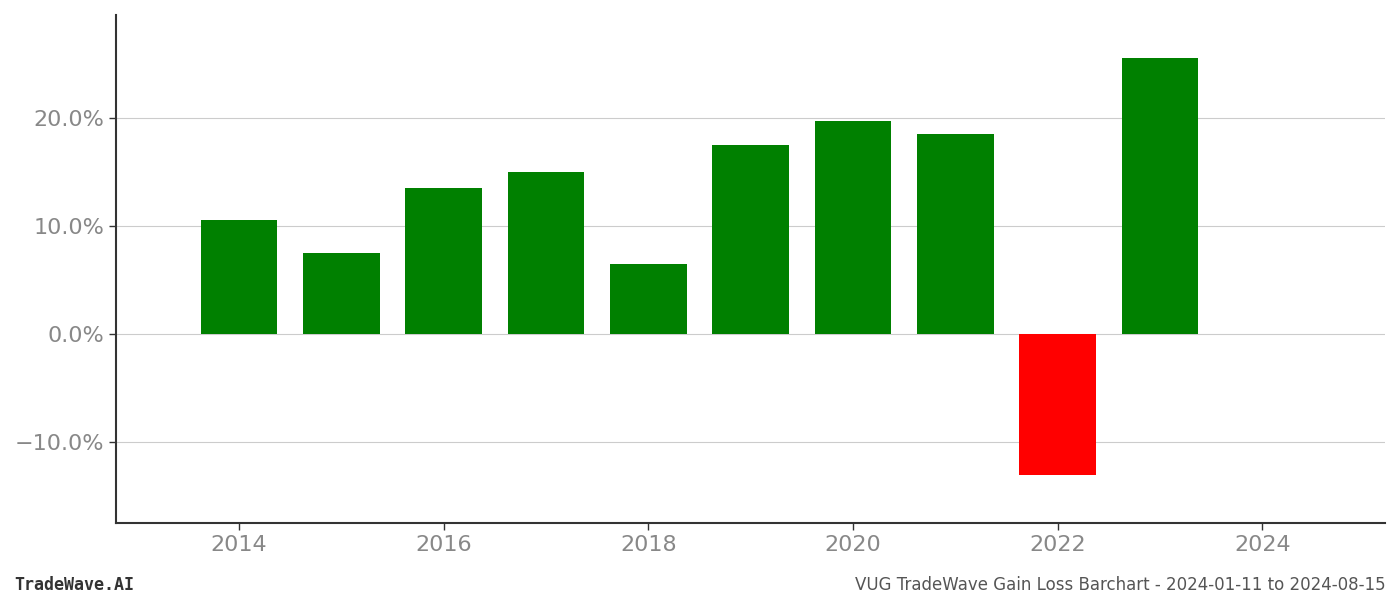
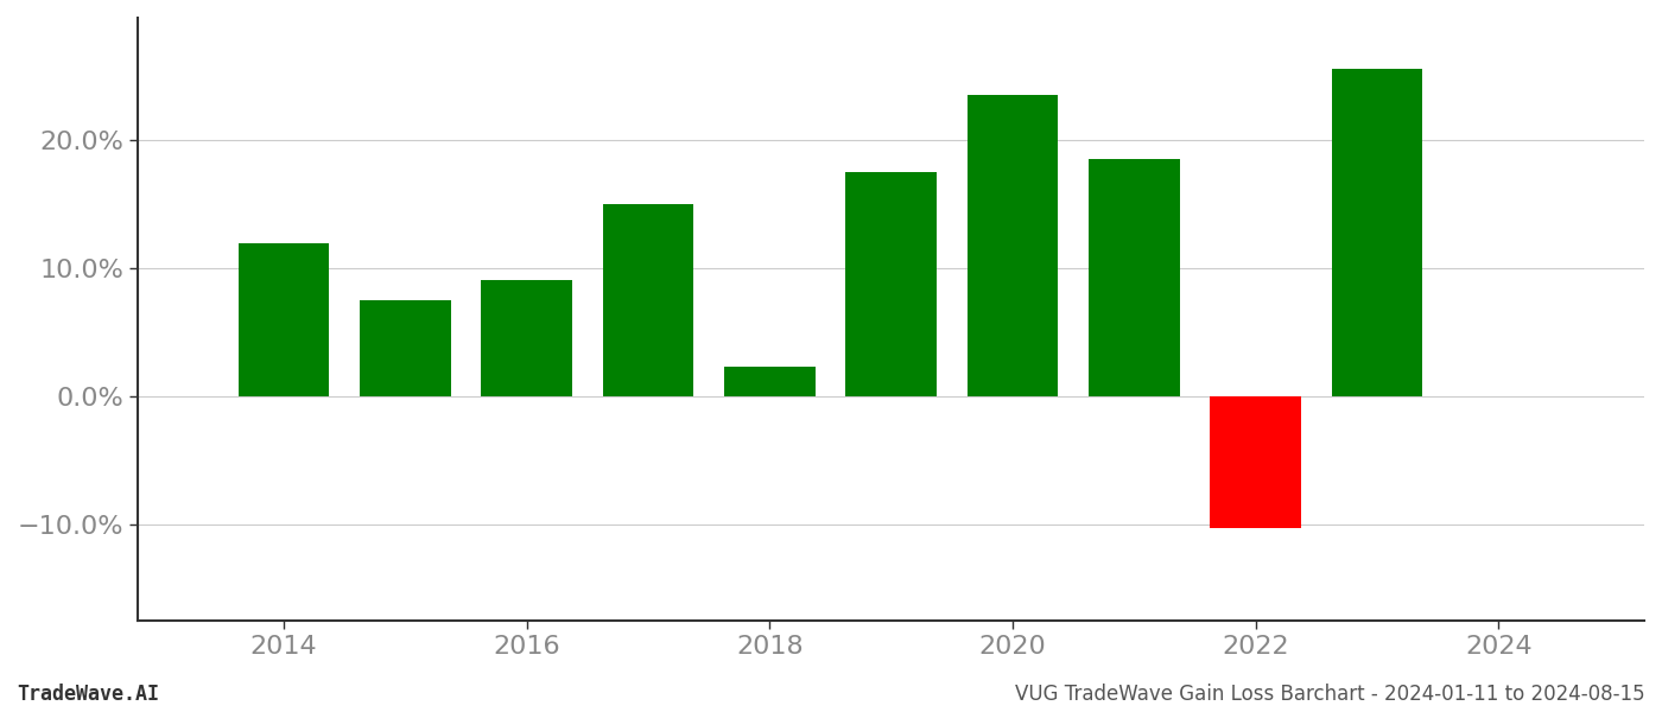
2014: 10.5% -> 11.9%
2016: 13.5% -> 9.1%
2018: 6.5% -> 2.3%
2020: 19.7% -> 23.5%
2022: -13.0% -> -10.3%
